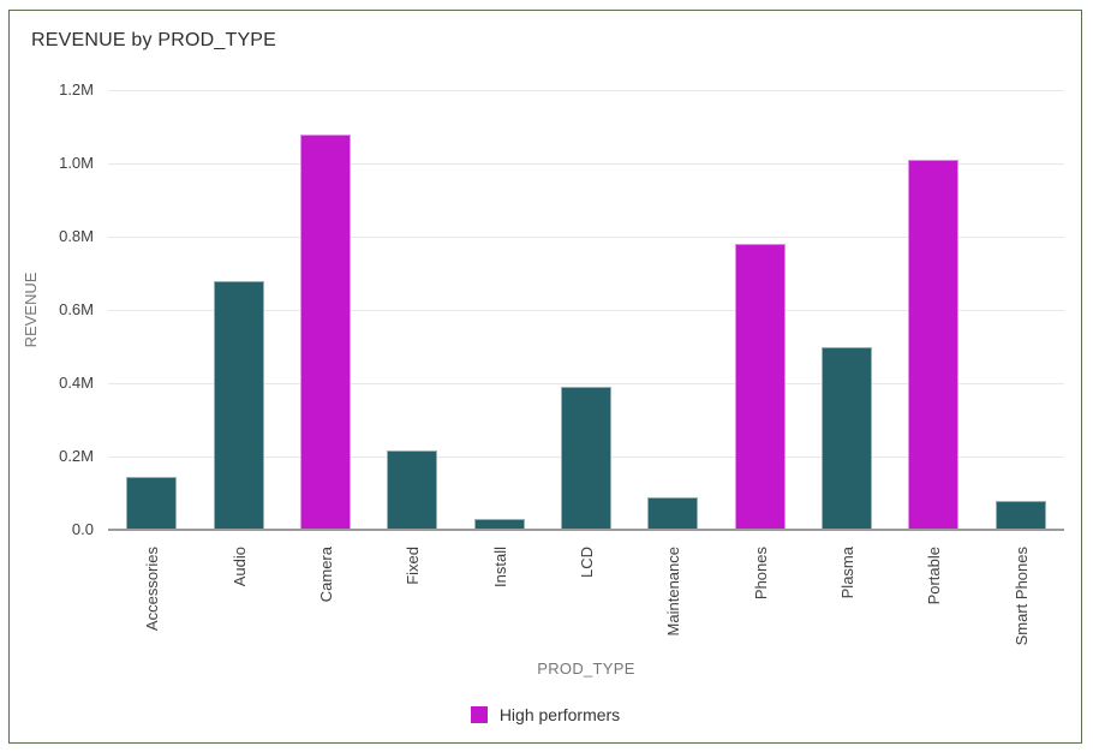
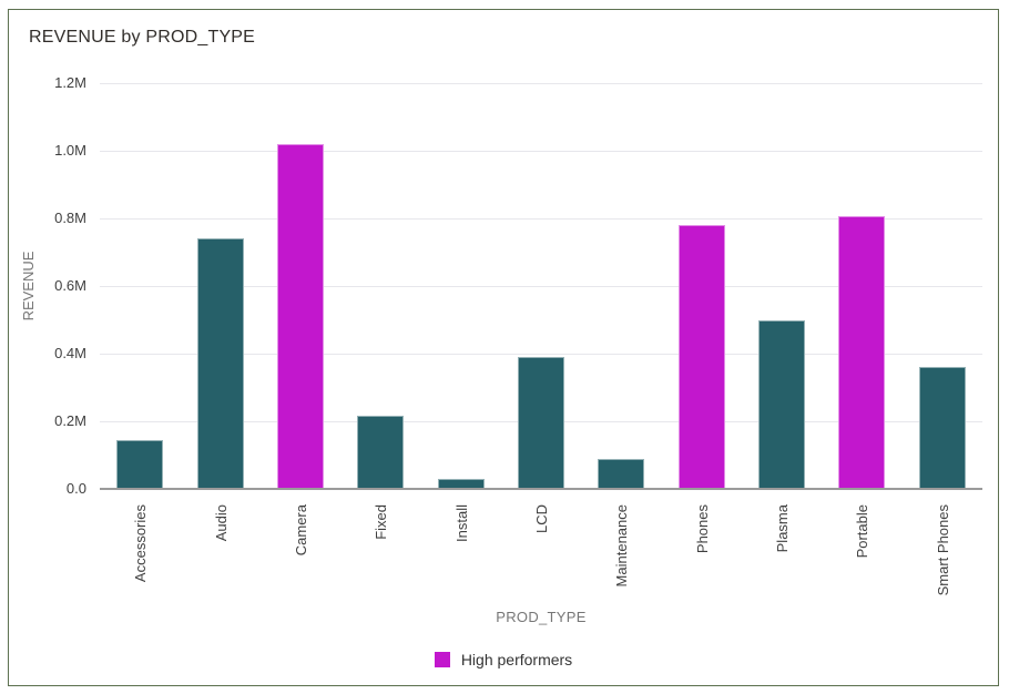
Audio: 0.68M -> 0.74M
Camera: 1.08M -> 1.02M
Portable: 1.01M -> 0.81M
Smart Phones: 0.08M -> 0.36M
